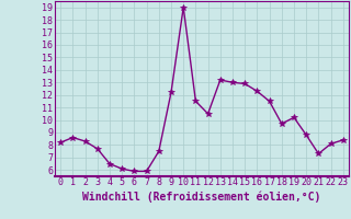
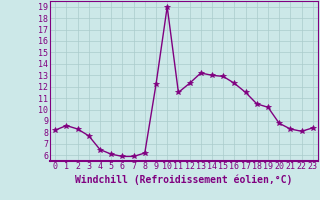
8: 7.5 -> 6.2
12: 10.5 -> 12.3
18: 9.7 -> 10.5
21: 7.3 -> 8.3
